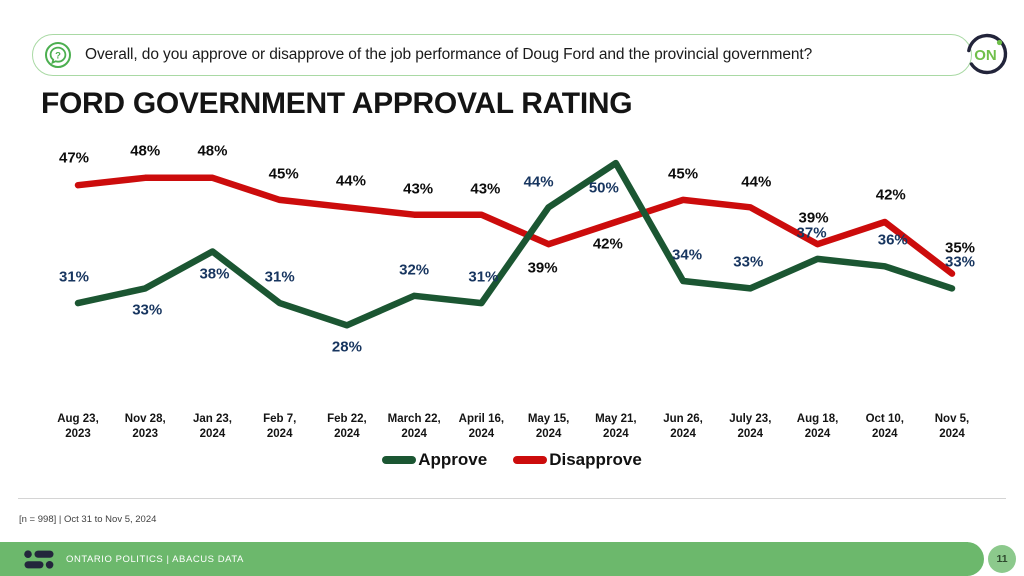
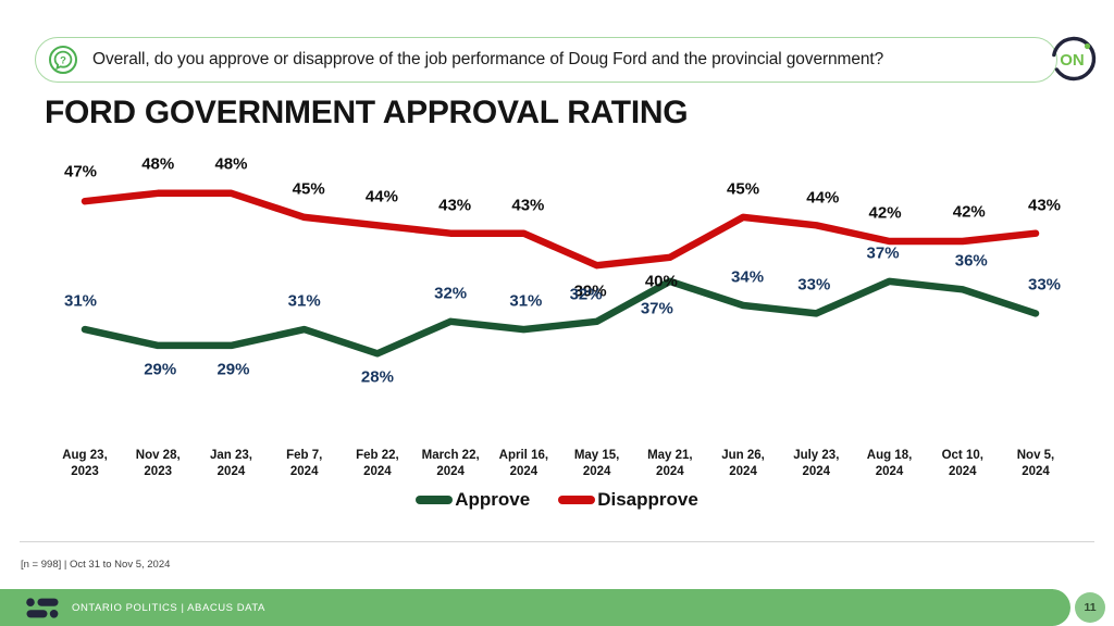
Approve/Nov 28, 2023: 33% -> 29%
Approve/Jan 23, 2024: 38% -> 29%
Approve/May 15, 2024: 44% -> 32%
Approve/May 21, 2024: 50% -> 37%
Disapprove/May 21, 2024: 42% -> 40%
Disapprove/Aug 18, 2024: 39% -> 42%
Disapprove/Nov 5, 2024: 35% -> 43%
